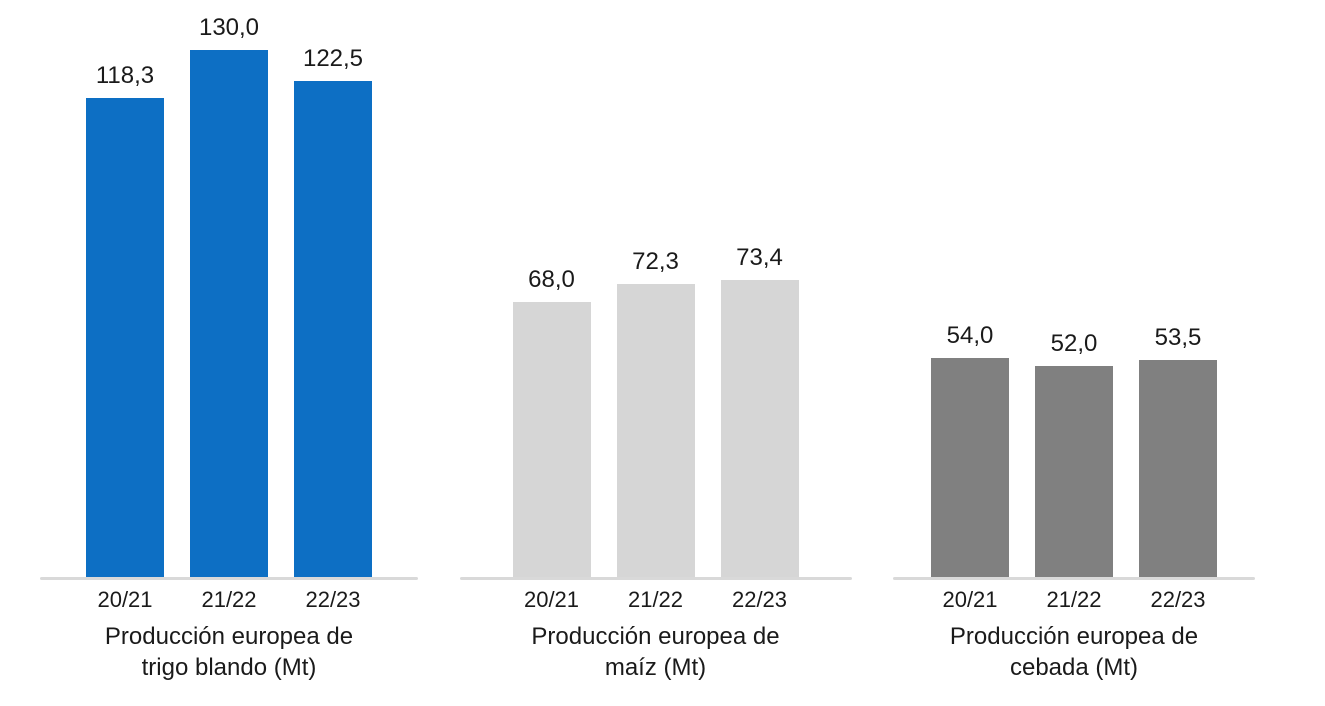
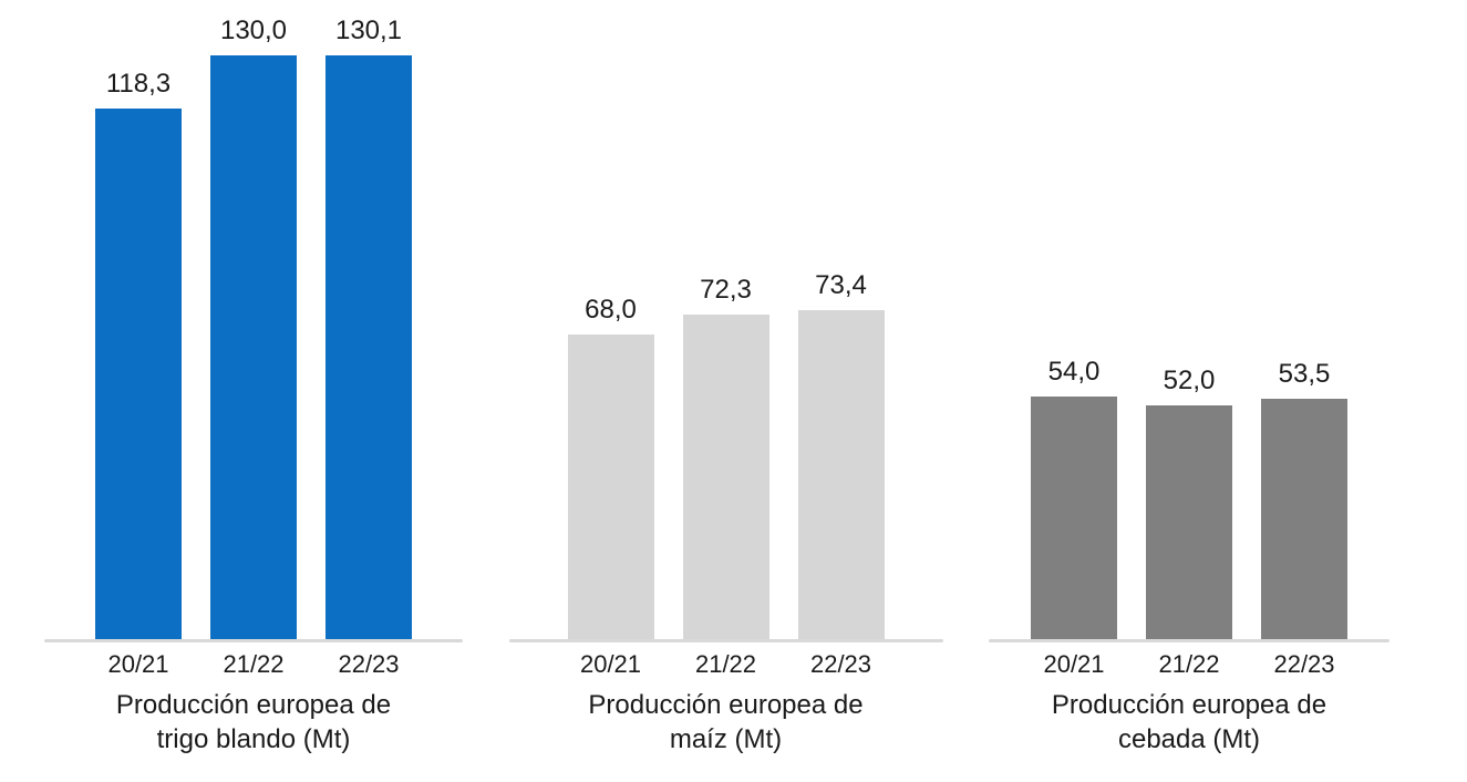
Producción europea de trigo blando (Mt)/22/23: 122,5 -> 130,1
